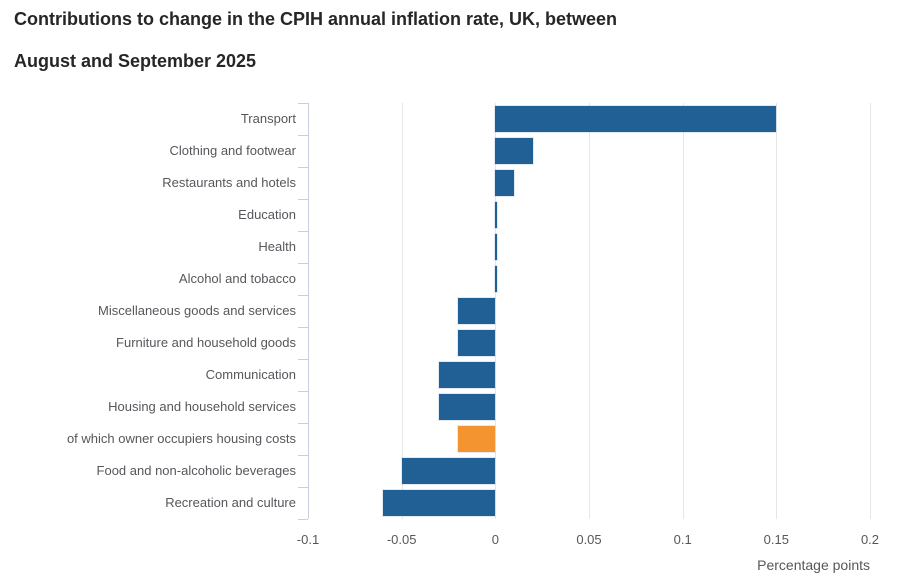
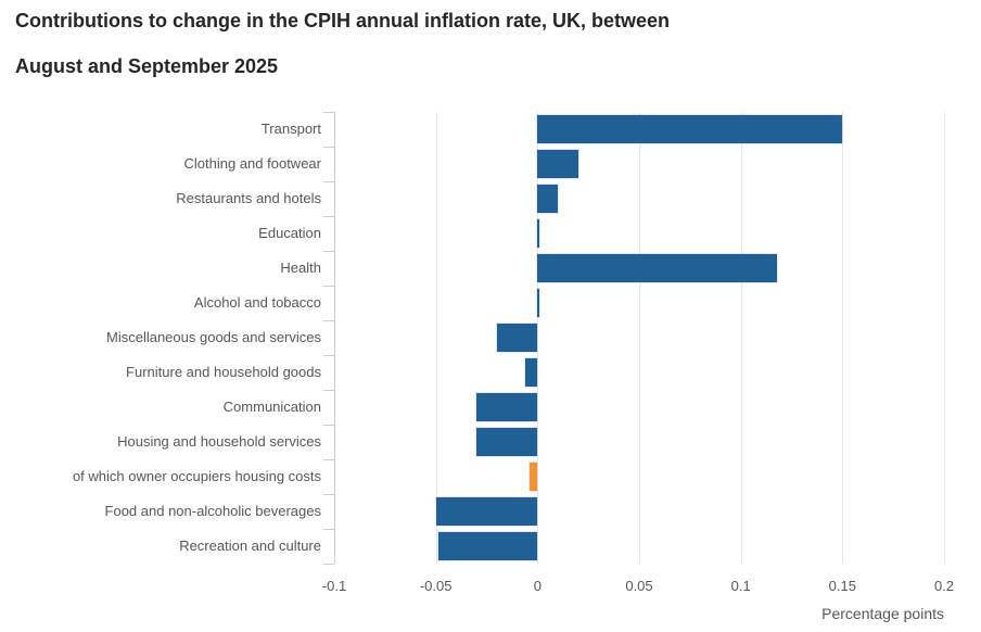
Health: 0.001 -> 0.118
Furniture and household goods: -0.020 -> -0.006
of which owner occupiers housing costs: -0.020 -> -0.004
Recreation and culture: -0.060 -> -0.049
